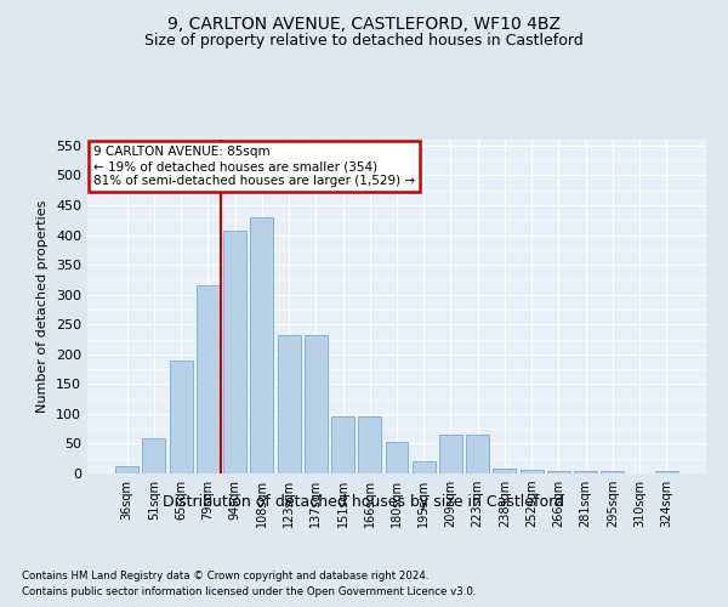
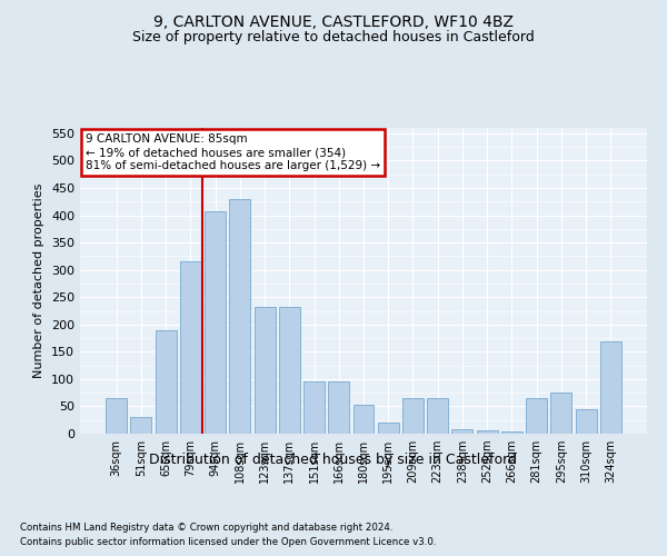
36sqm: 12 -> 65
51sqm: 60 -> 30
281sqm: 4 -> 65
295sqm: 4 -> 75
310sqm: 1 -> 45
324sqm: 4 -> 170
